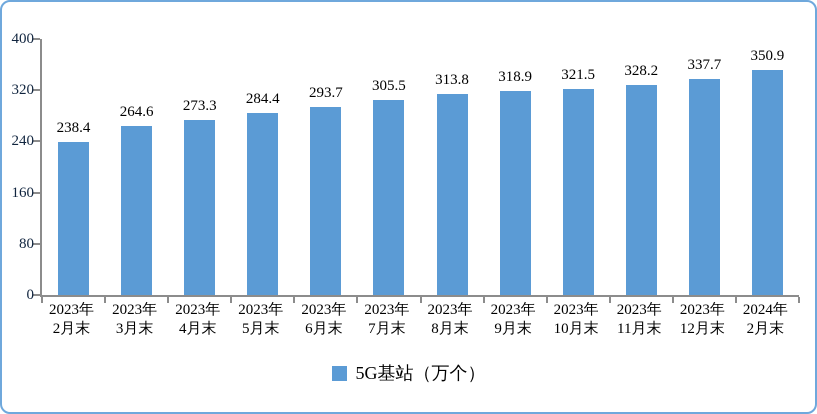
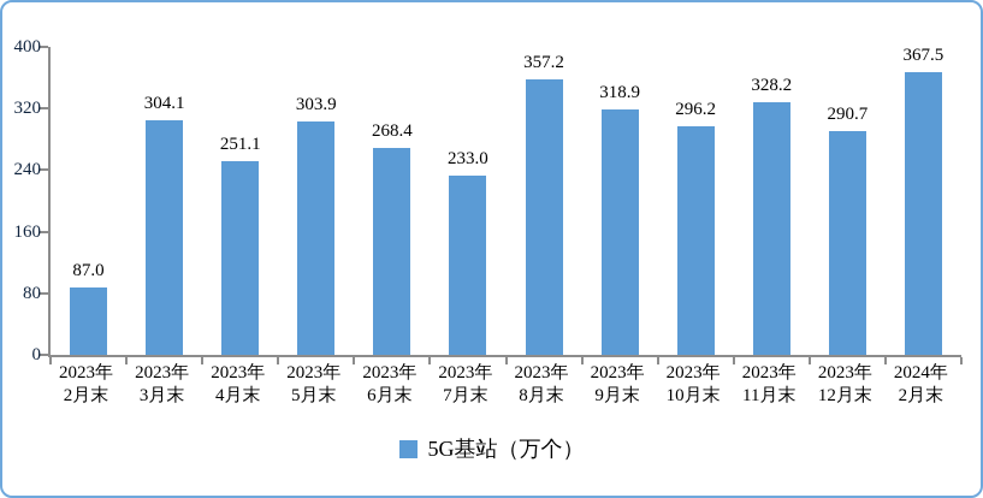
2023年2月末: 238.4 -> 87.0
2023年3月末: 264.6 -> 304.1
2023年4月末: 273.3 -> 251.1
2023年5月末: 284.4 -> 303.9
2023年6月末: 293.7 -> 268.4
2023年7月末: 305.5 -> 233.0
2023年8月末: 313.8 -> 357.2
2023年10月末: 321.5 -> 296.2
2023年12月末: 337.7 -> 290.7
2024年2月末: 350.9 -> 367.5
